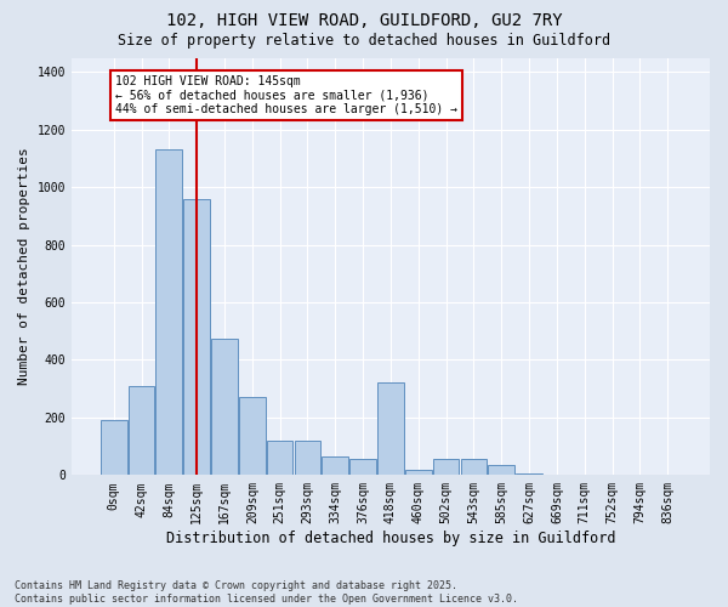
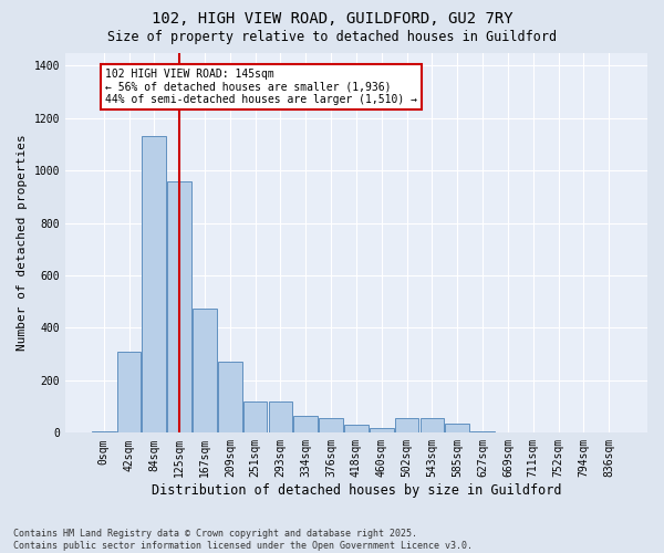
0sqm: 190 -> 5
418sqm: 320 -> 30
